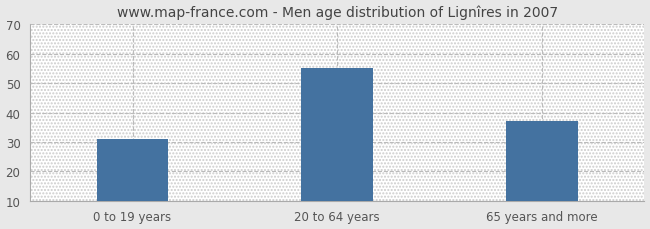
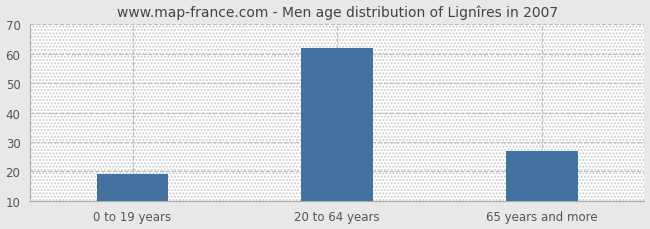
0 to 19 years: 31 -> 19
20 to 64 years: 55 -> 62
65 years and more: 37 -> 27
